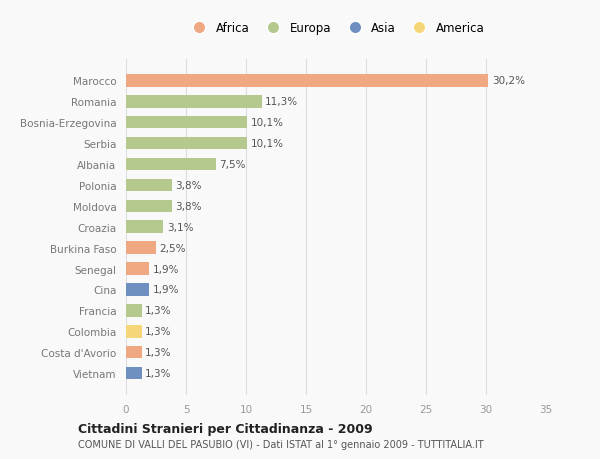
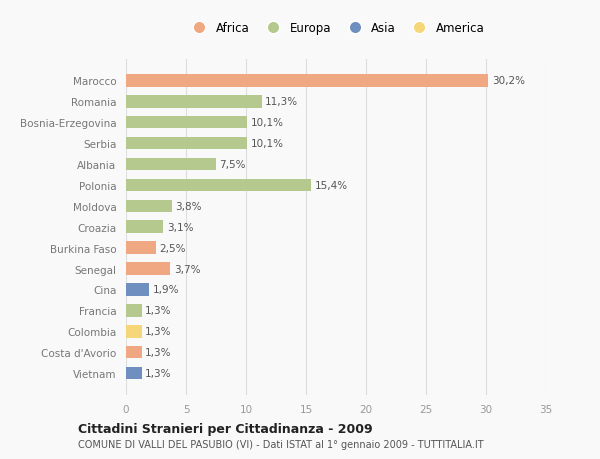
Polonia: 3,8% -> 15,4%
Senegal: 1,9% -> 3,7%
